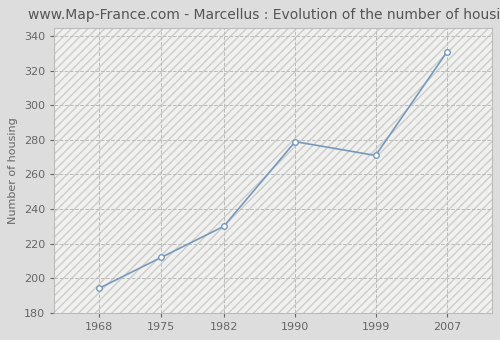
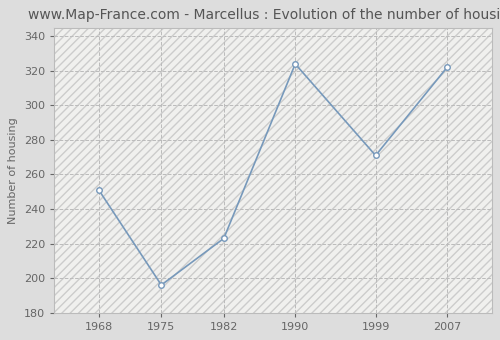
1968: 194 -> 251
1975: 212 -> 196
1982: 230 -> 223
1990: 279 -> 324
2007: 331 -> 322
